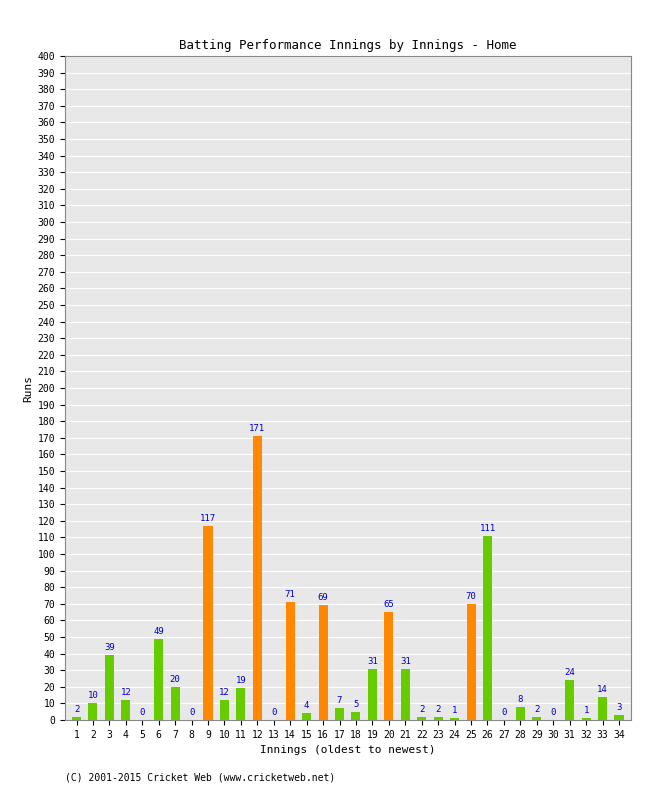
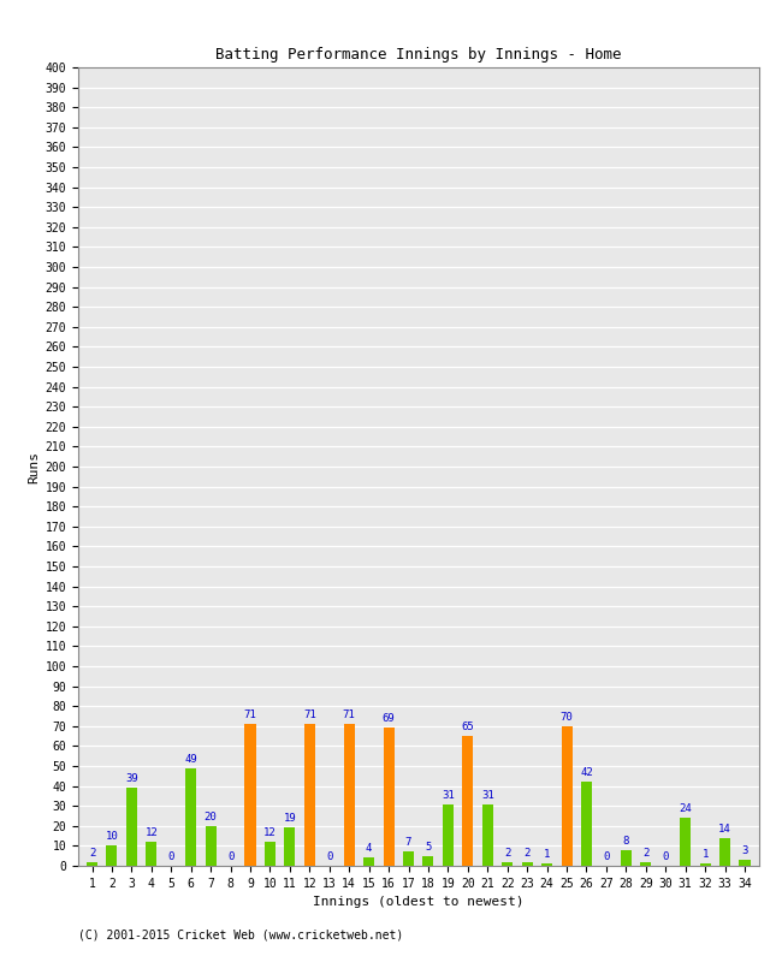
9: 117 -> 71
12: 171 -> 71
26: 111 -> 42
